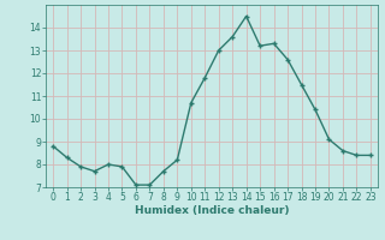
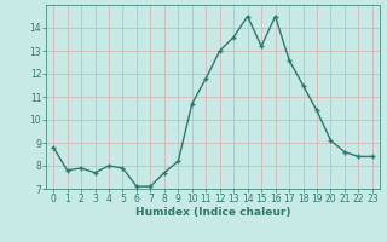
1: 8.3 -> 7.8
16: 13.3 -> 14.5
